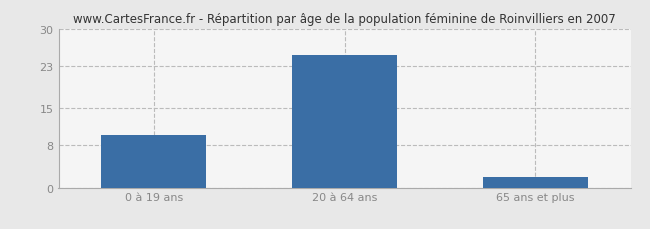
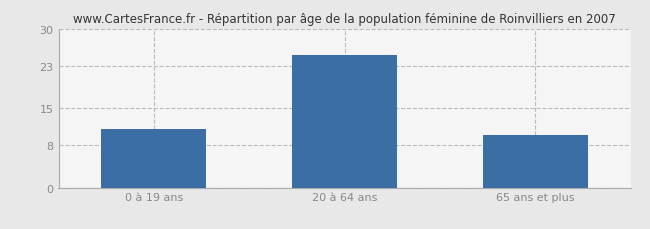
0 à 19 ans: 10 -> 11
65 ans et plus: 2 -> 10
